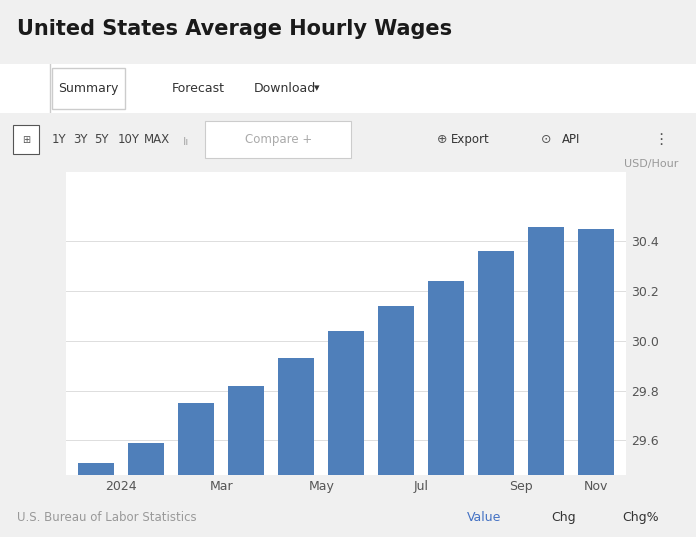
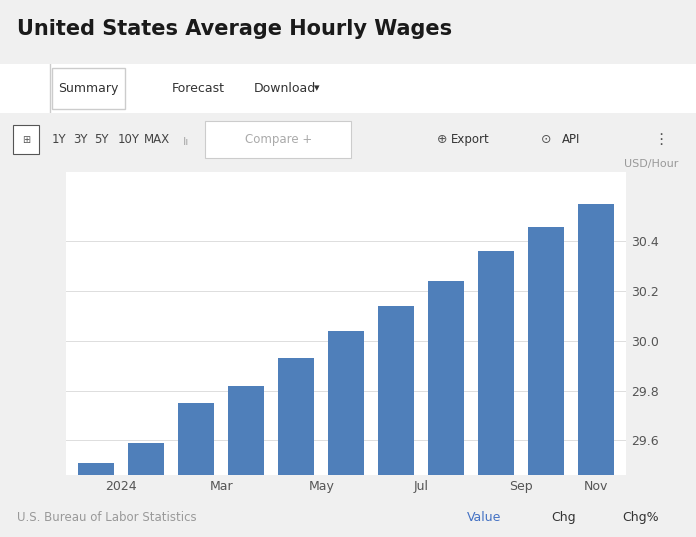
Nov: 30.45 -> 30.55
